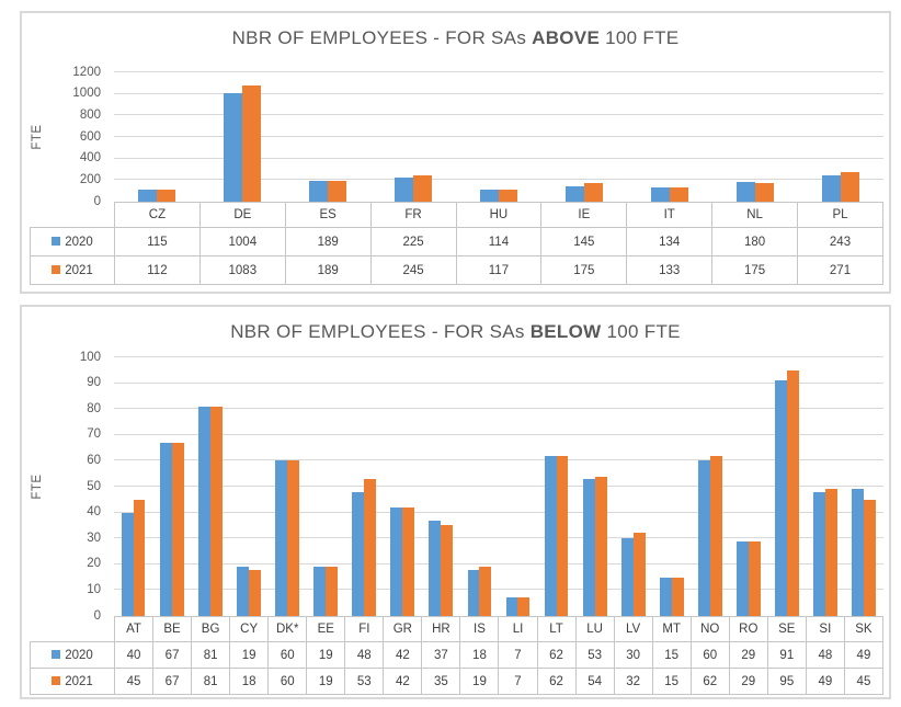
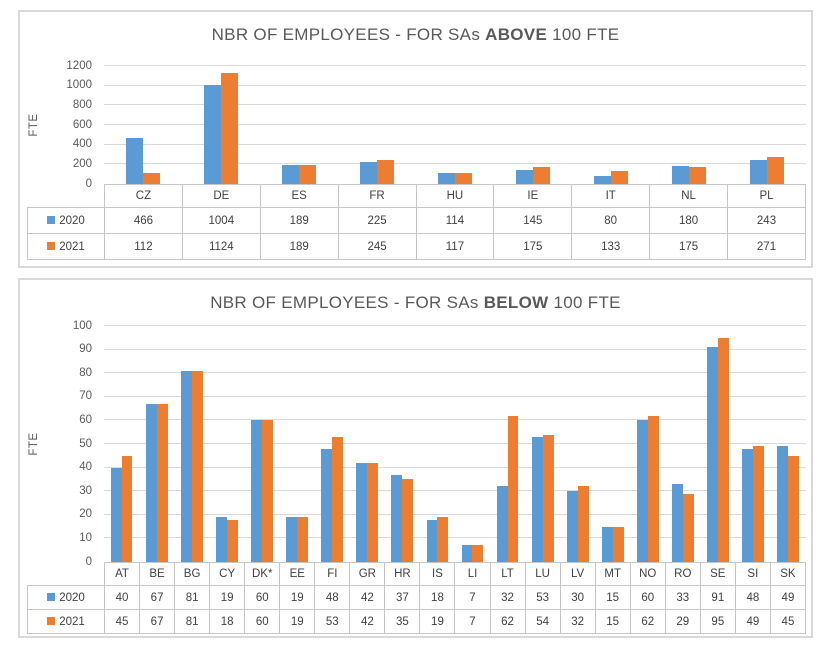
NBR OF EMPLOYEES - FOR SAs ABOVE 100 FTE/2020/CZ: 115 -> 466
NBR OF EMPLOYEES - FOR SAs ABOVE 100 FTE/2021/DE: 1083 -> 1124
NBR OF EMPLOYEES - FOR SAs ABOVE 100 FTE/2020/IT: 134 -> 80
NBR OF EMPLOYEES - FOR SAs BELOW 100 FTE/2020/LT: 62 -> 32
NBR OF EMPLOYEES - FOR SAs BELOW 100 FTE/2020/RO: 29 -> 33
